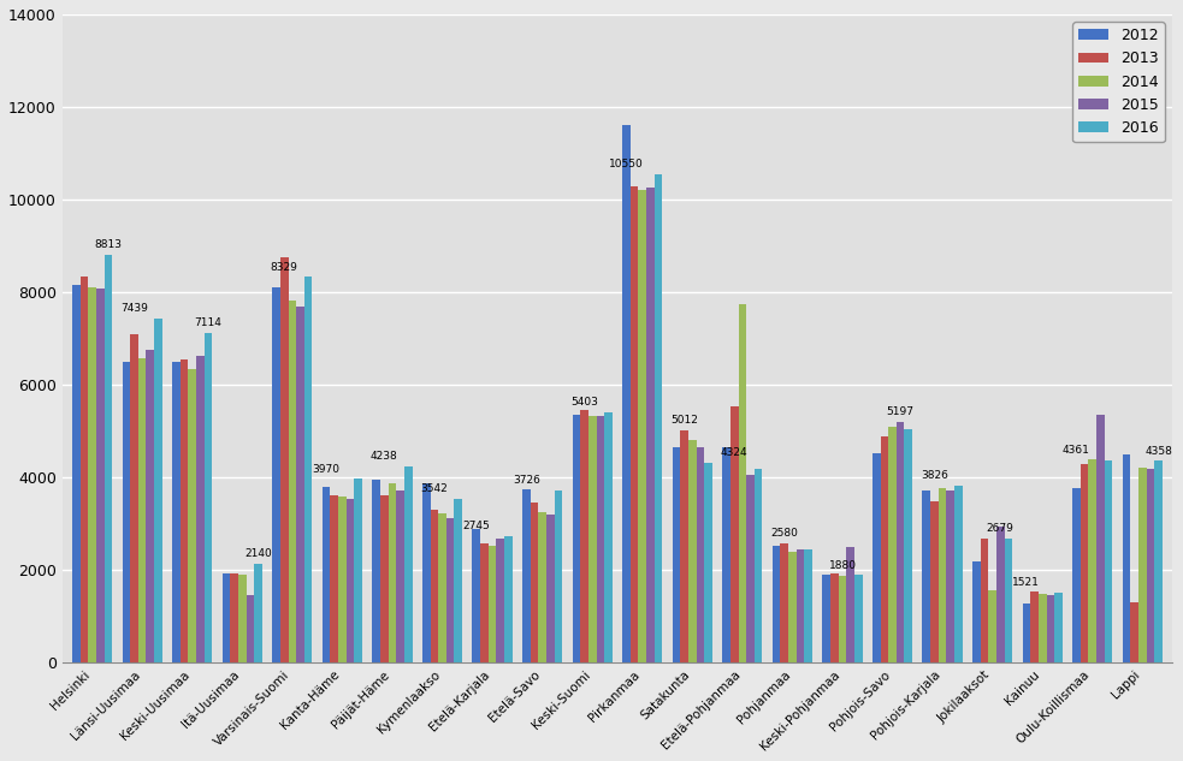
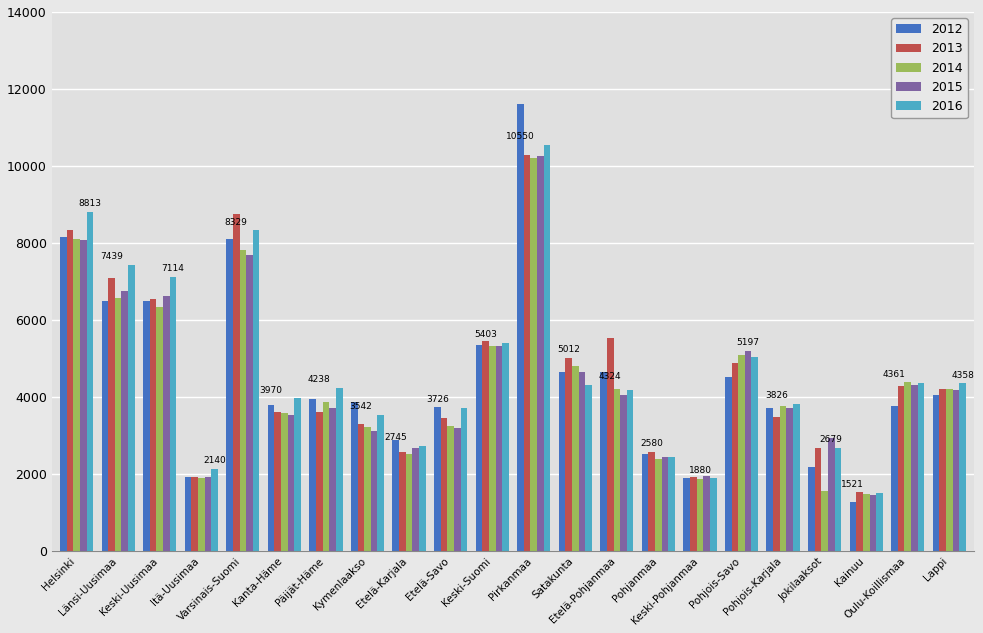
2015/Itä-Uusimaa: 1450 -> 1940
2014/Etelä-Pohjanmaa: 7750 -> 4210
2015/Keski-Pohjanmaa: 2500 -> 1950
2015/Oulu-Koillismaa: 5350 -> 4330
2012/Lappi: 4500 -> 4050
2013/Lappi: 1300 -> 4220
